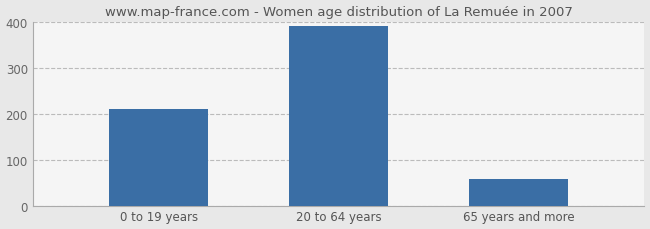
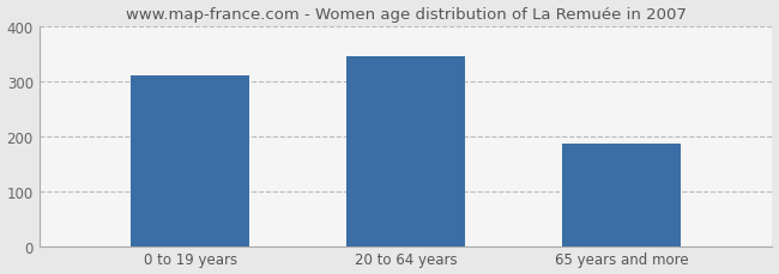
0 to 19 years: 210 -> 310
20 to 64 years: 390 -> 345
65 years and more: 57 -> 185
